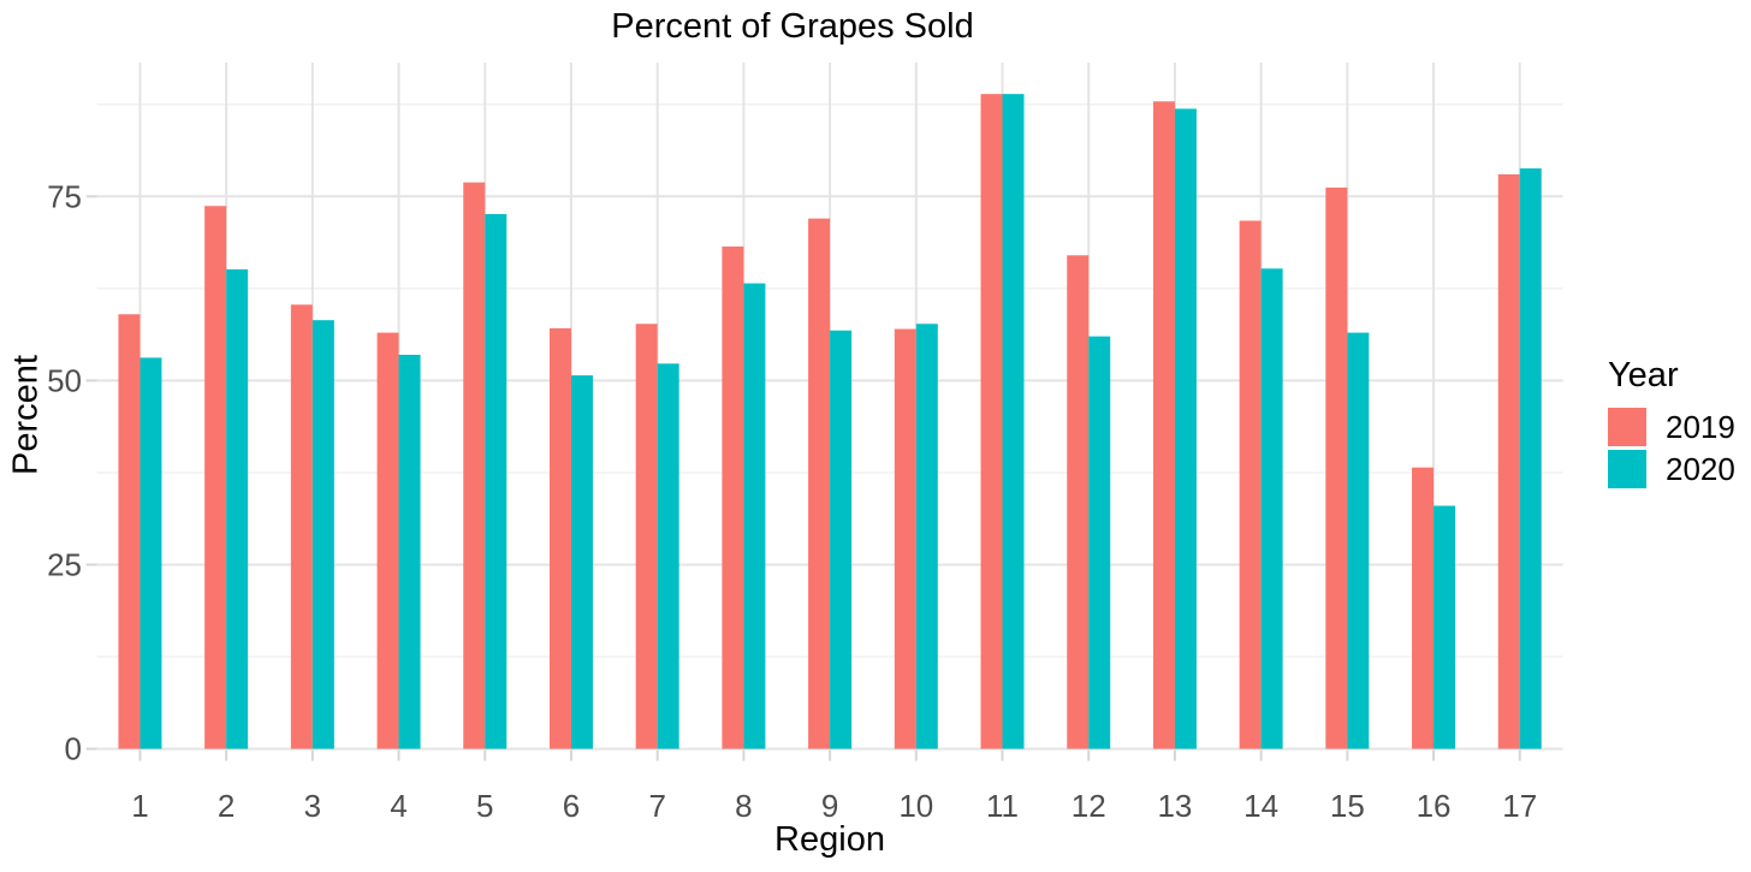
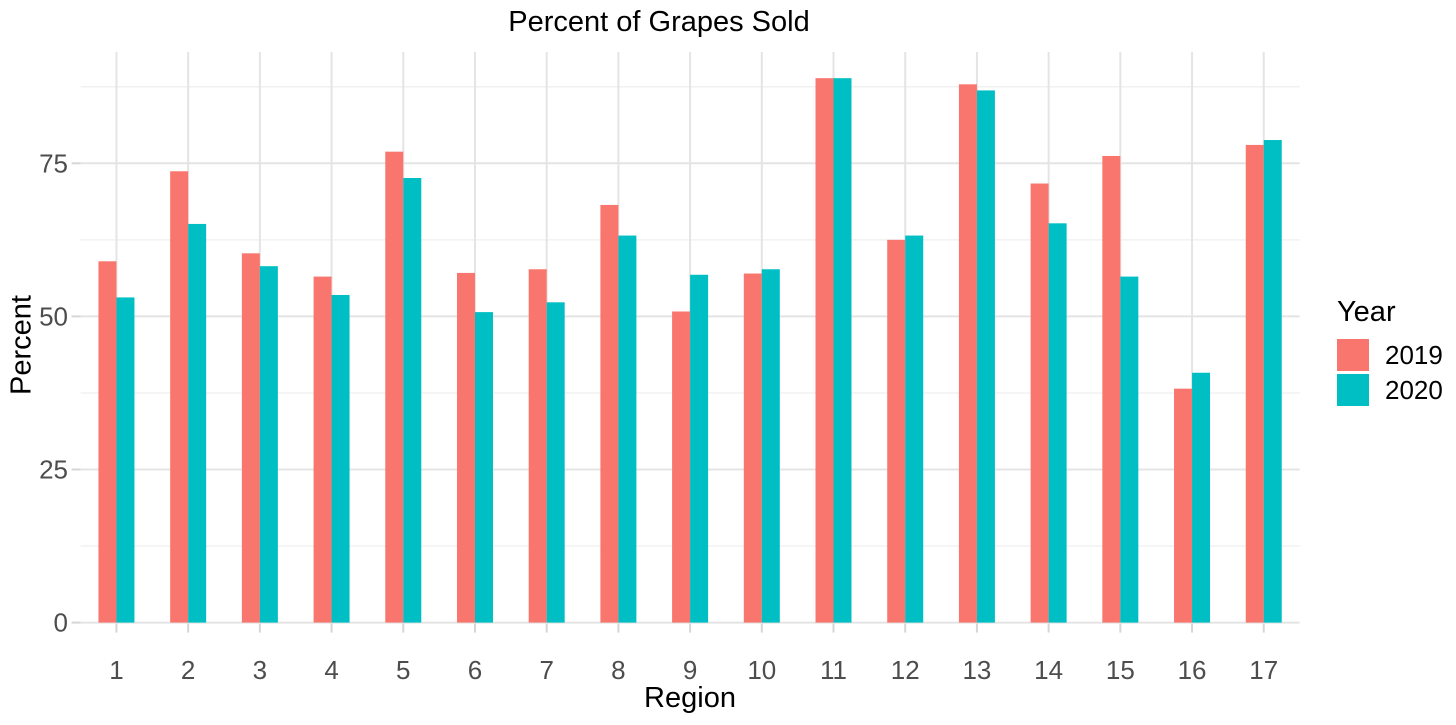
2019/9: 72 -> 51
2019/12: 67 -> 62
2020/12: 56 -> 63
2020/16: 33 -> 41
